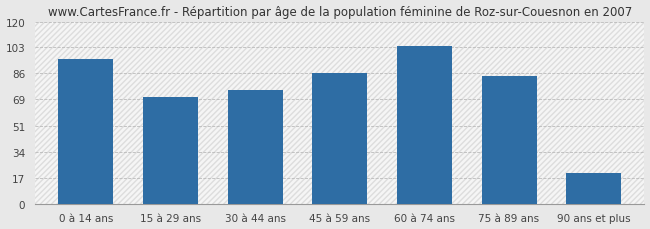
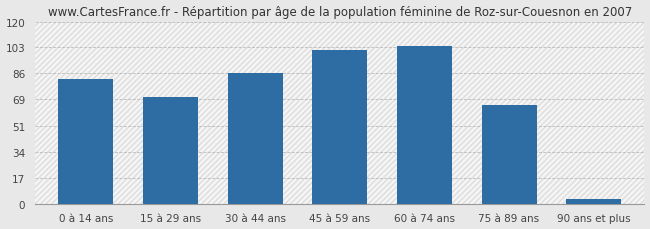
0 à 14 ans: 95 -> 82
30 à 44 ans: 75 -> 86
45 à 59 ans: 86 -> 101
75 à 89 ans: 84 -> 65
90 ans et plus: 20 -> 3
